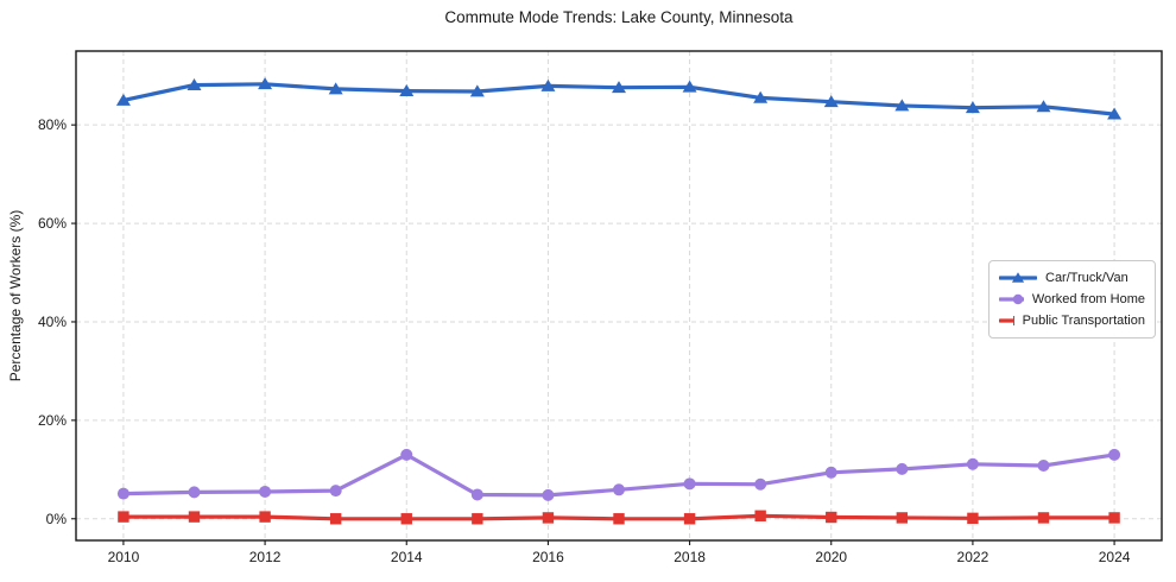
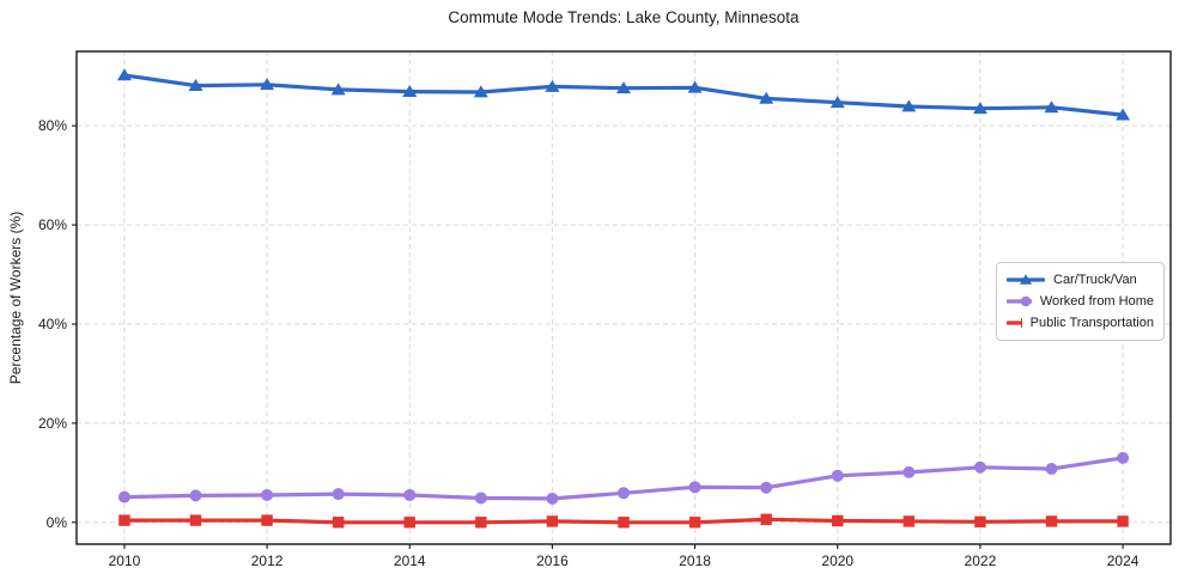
Car/Truck/Van/2010: 85% -> 90%
Worked from Home/2014: 13% -> 6%
